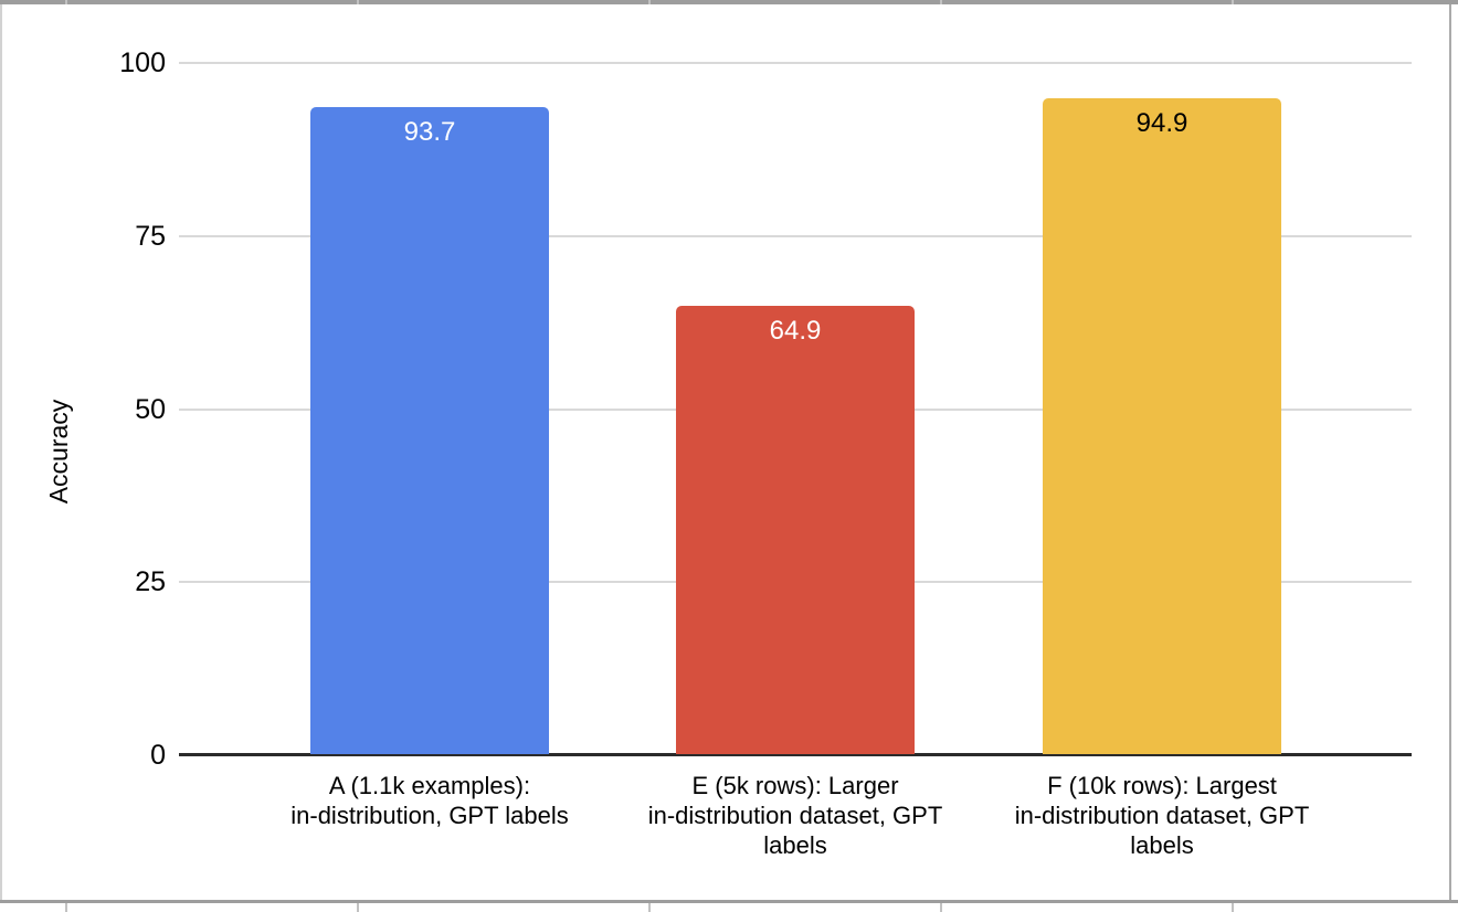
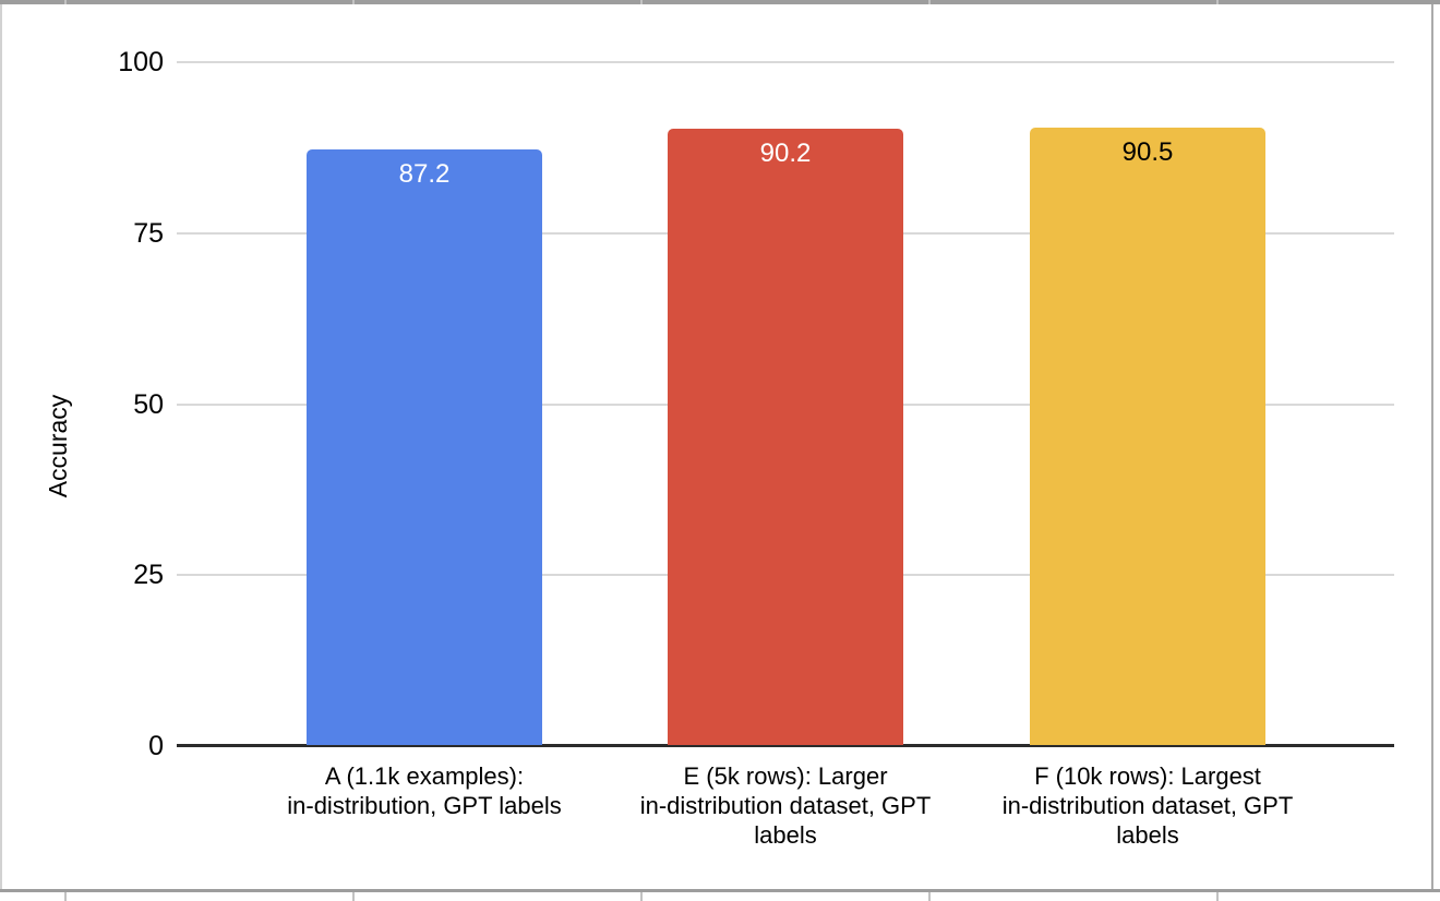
A (1.1k examples): in-distribution, GPT labels: 93.7 -> 87.2
E (5k rows): Larger in-distribution dataset, GPT labels: 64.9 -> 90.2
F (10k rows): Largest in-distribution dataset, GPT labels: 94.9 -> 90.5
